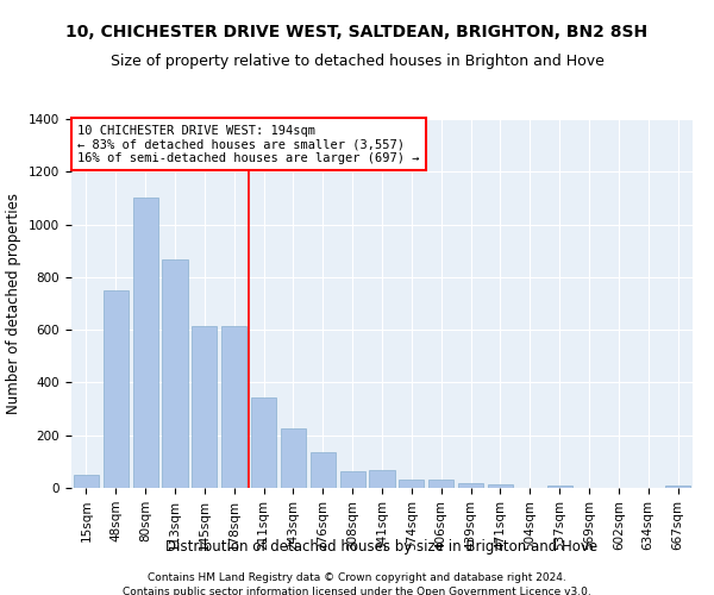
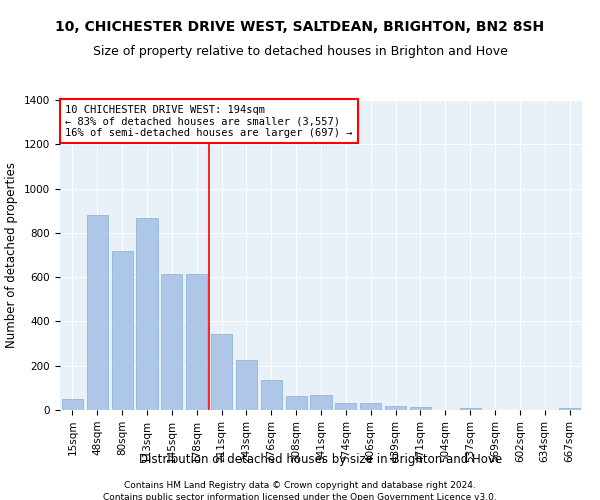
48sqm: 750 -> 880
80sqm: 1100 -> 720
